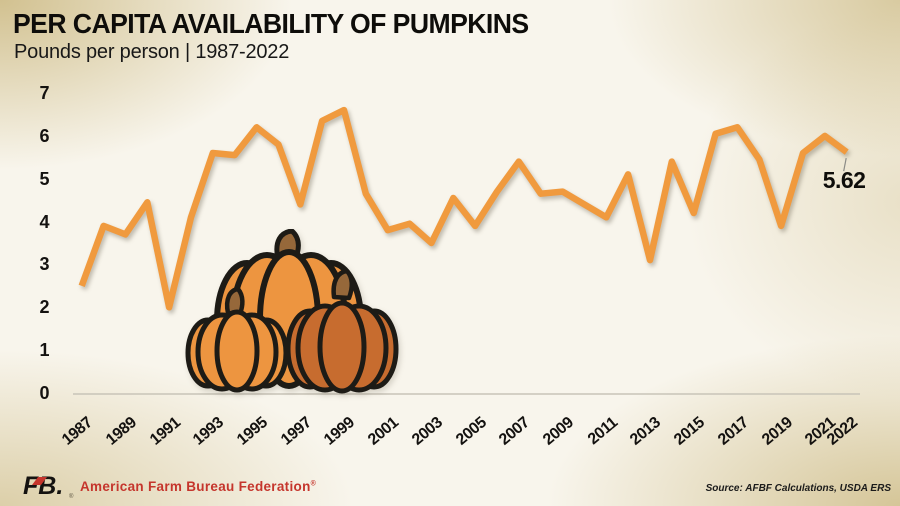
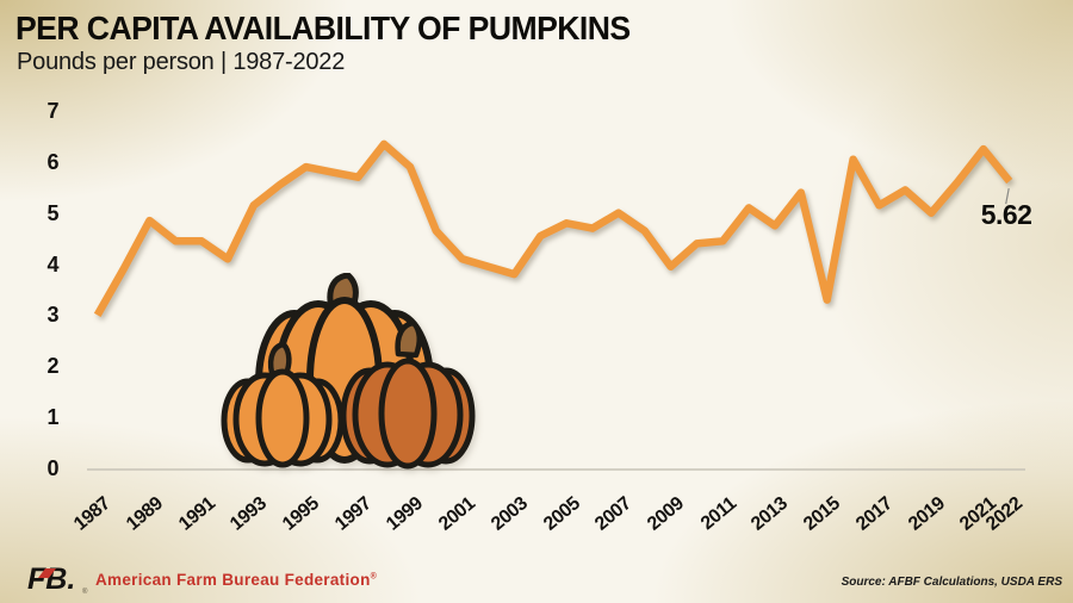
1987: 2.5 -> 3.0
1989: 3.7 -> 4.8
1991: 2.0 -> 4.5
1993: 5.6 -> 5.2
1995: 6.2 -> 5.9
1997: 4.4 -> 5.7
1999: 6.6 -> 5.9
2001: 3.8 -> 4.1
2003: 3.5 -> 3.8
2005: 3.9 -> 4.8
2007: 5.4 -> 5.0
2009: 4.7 -> 4.0
2011: 4.1 -> 4.5
2013: 3.1 -> 4.8
2015: 4.2 -> 3.3
2017: 6.2 -> 5.2
2019: 3.9 -> 5.0
2021: 6.0 -> 6.2
